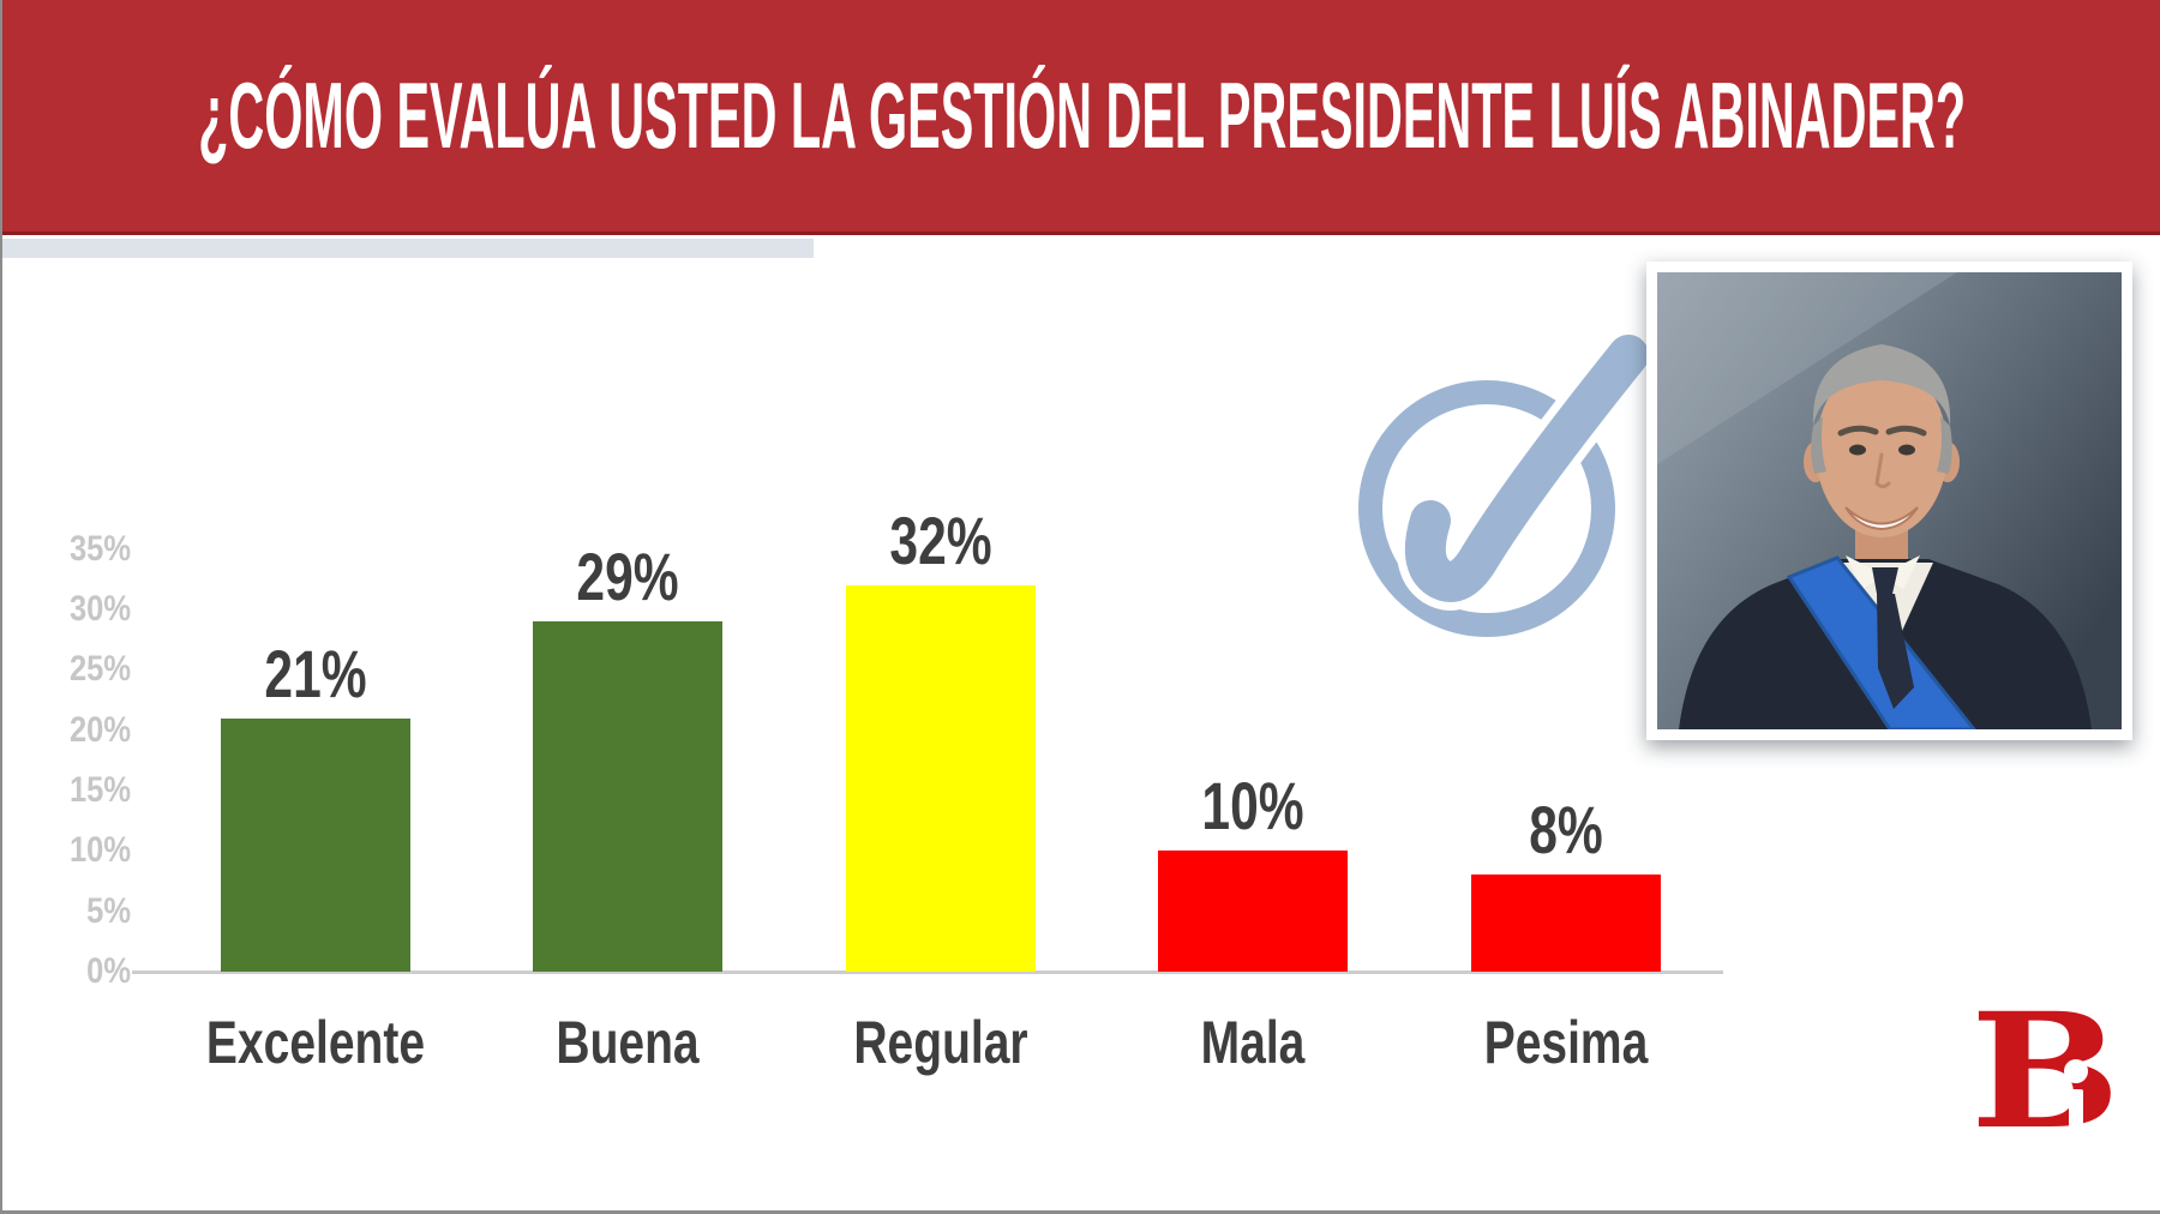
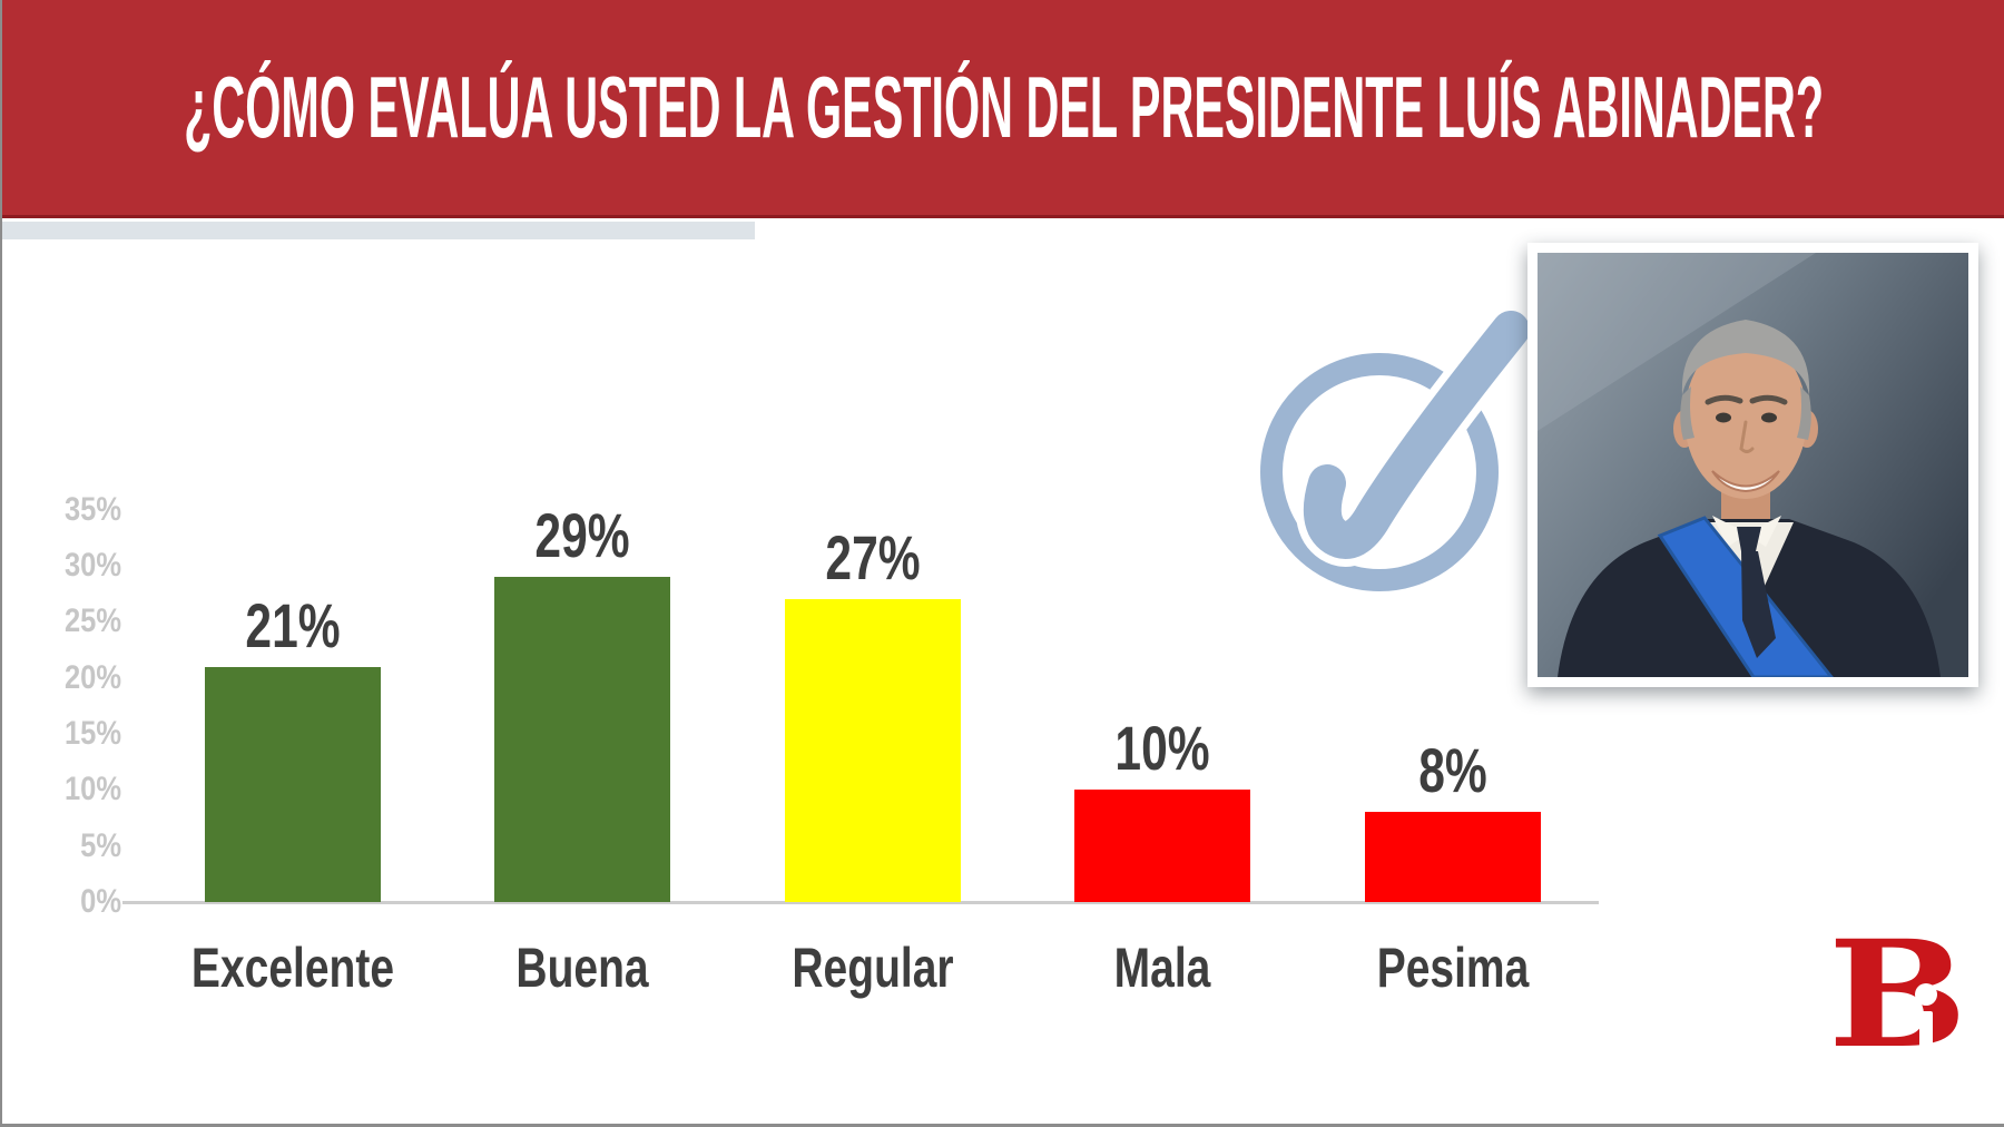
Regular: 32% -> 27%
